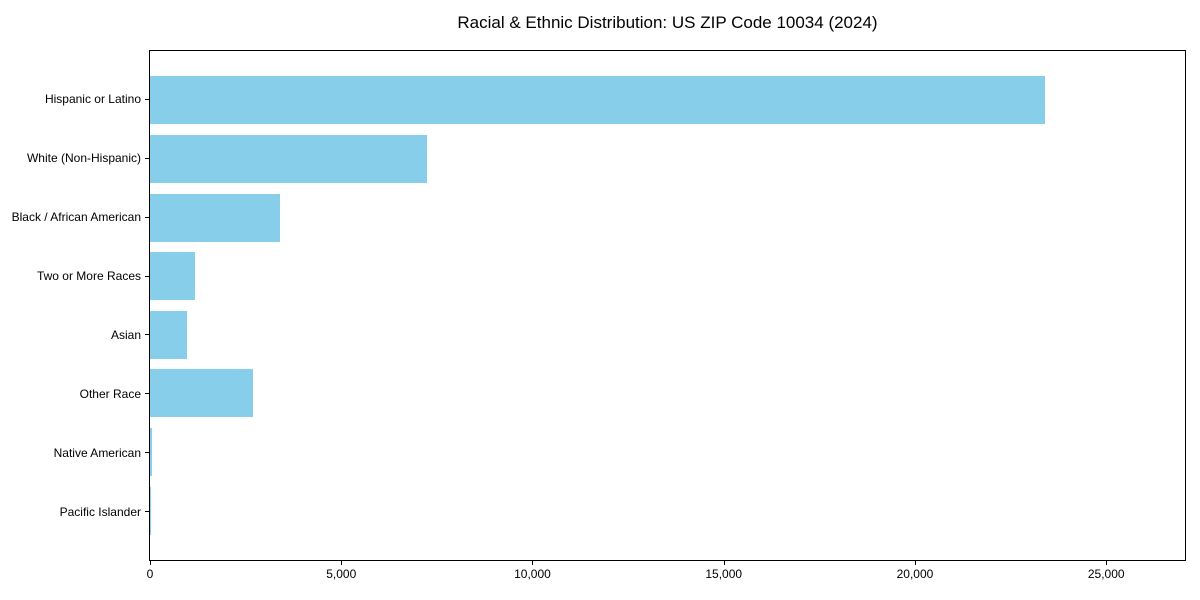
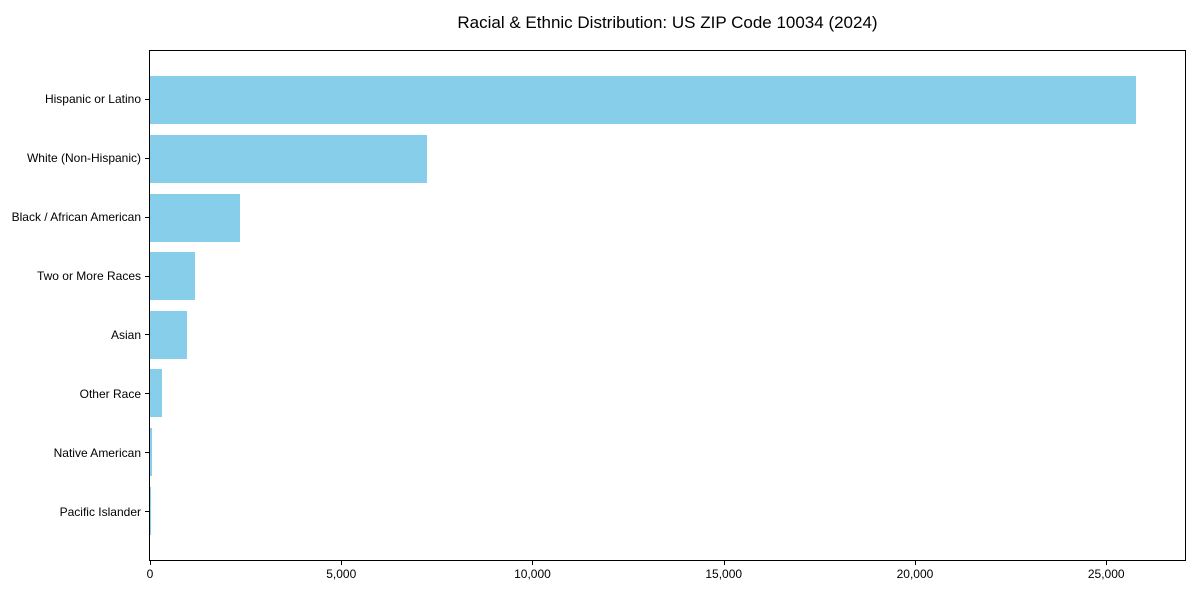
Hispanic or Latino: 23400 -> 25800
Black / African American: 3400 -> 2400
Other Race: 2700 -> 300
